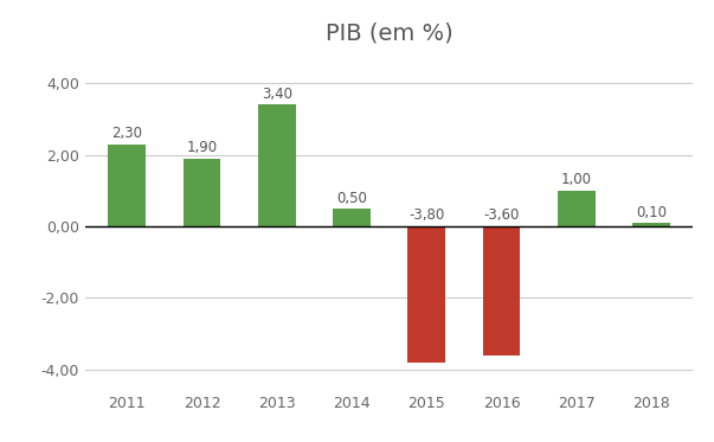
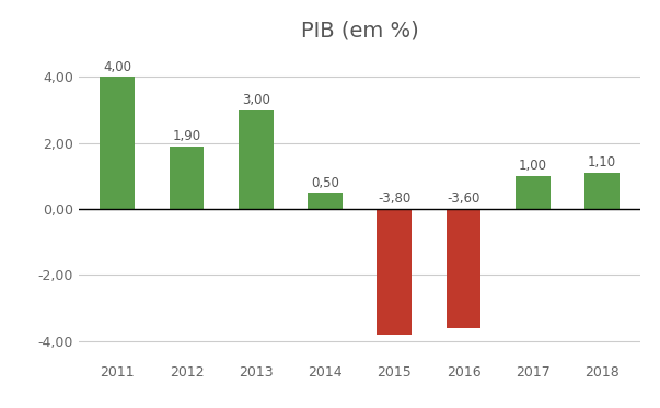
2011: 2,30 -> 4,00
2013: 3,40 -> 3,00
2018: 0,10 -> 1,10
